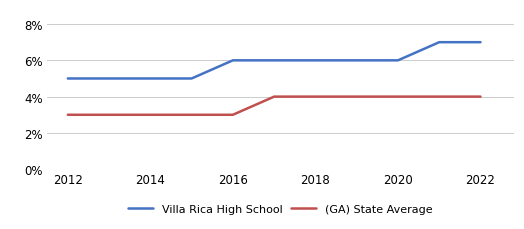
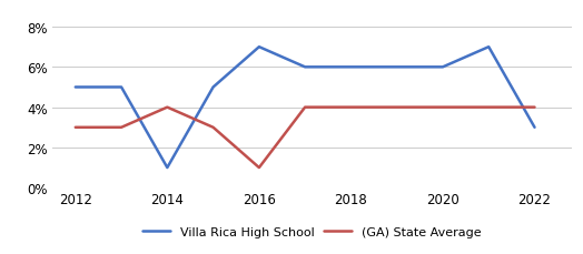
Villa Rica High School/2014: 5% -> 1%
(GA) State Average/2014: 3% -> 4%
Villa Rica High School/2016: 6% -> 7%
(GA) State Average/2016: 3% -> 1%
Villa Rica High School/2022: 7% -> 3%
